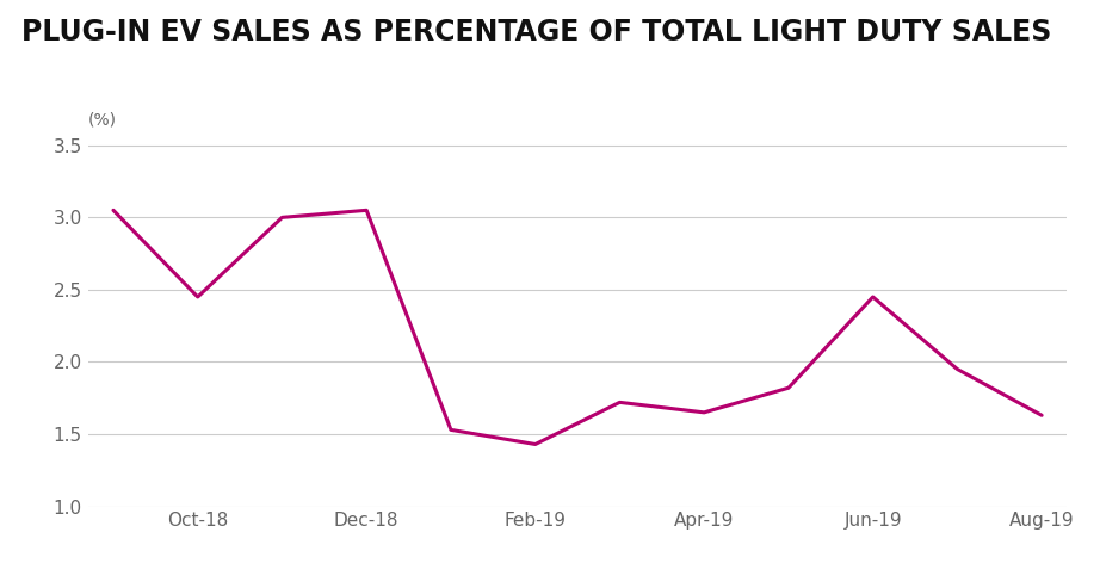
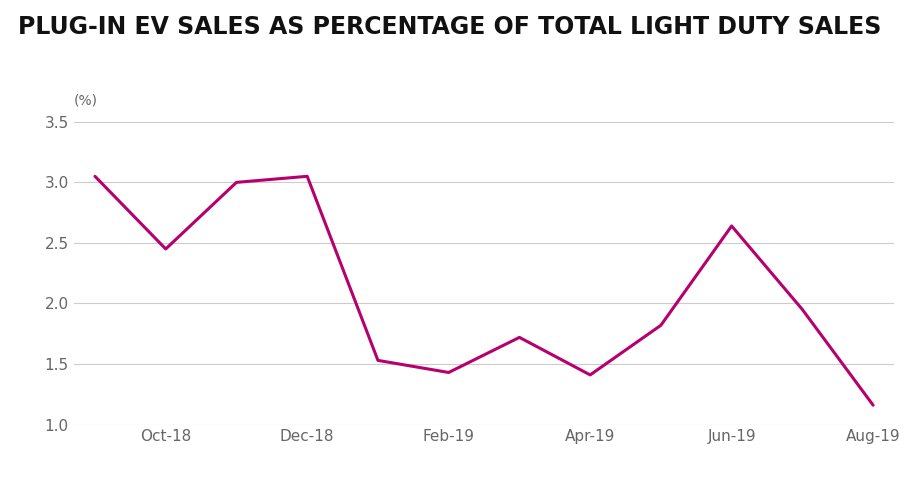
Apr-19: 1.65 -> 1.41
Jun-19: 2.45 -> 2.64
Aug-19: 1.63 -> 1.16
